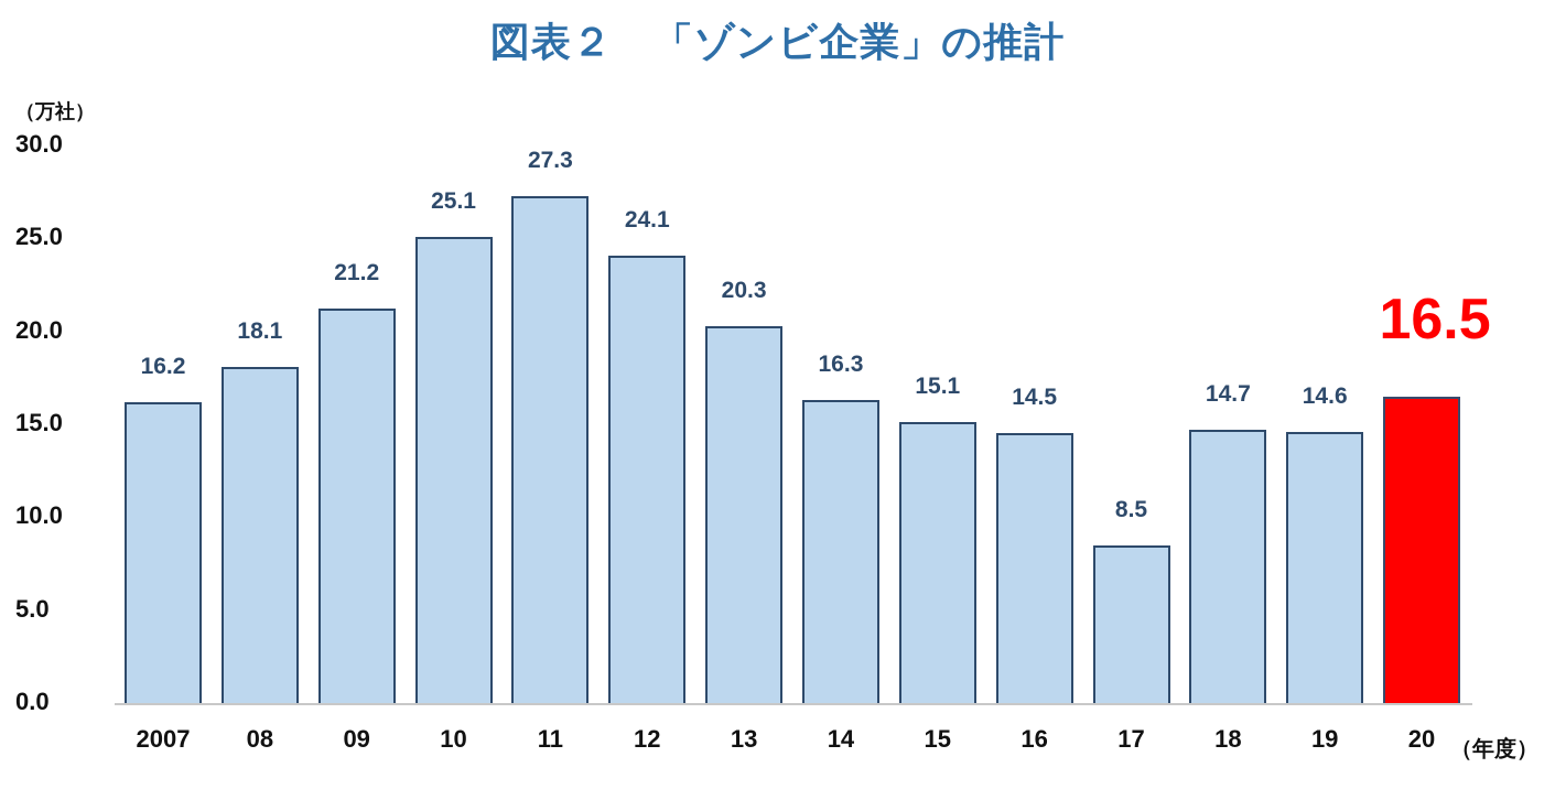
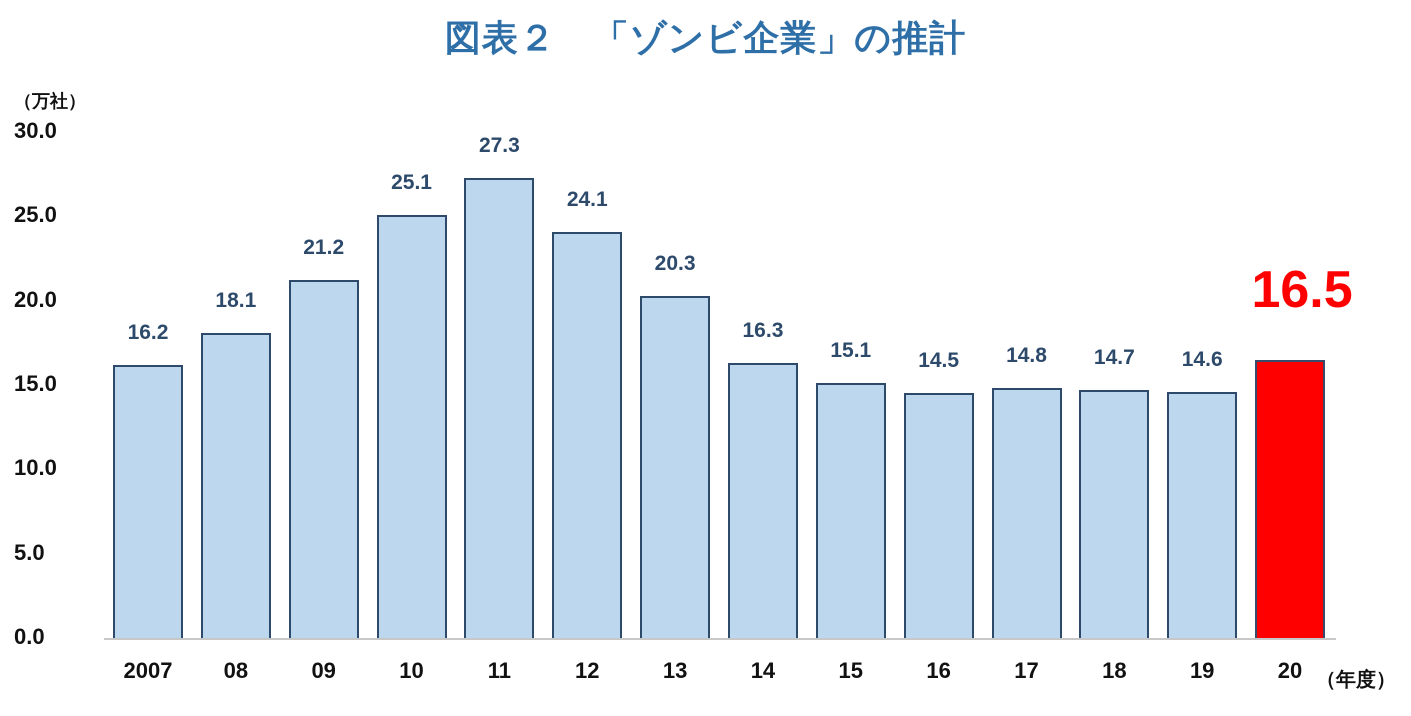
17: 8.5 -> 14.8
